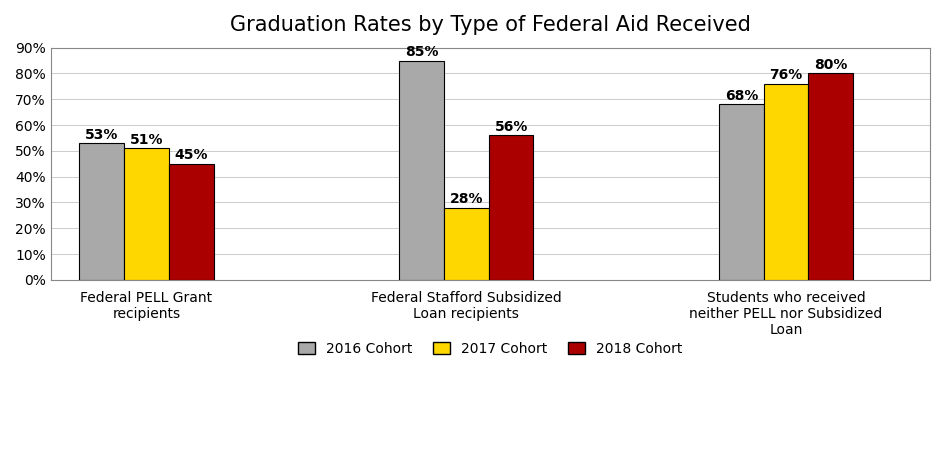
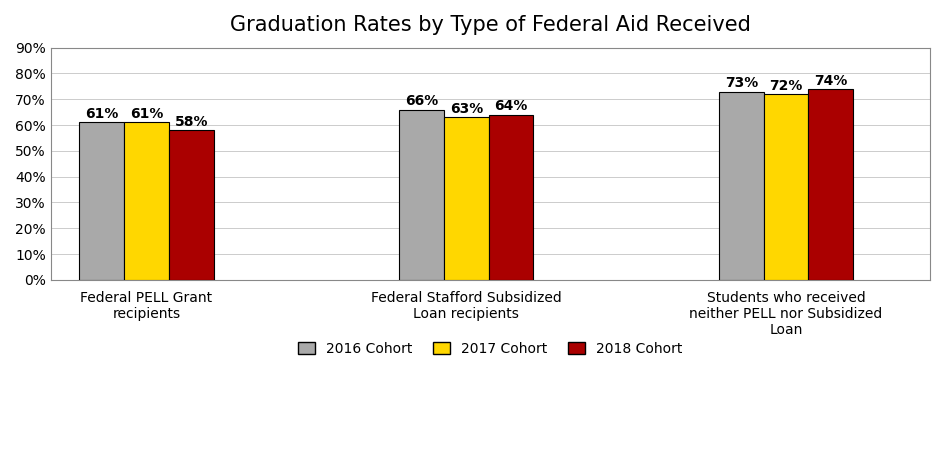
2016 Cohort/Federal PELL Grant recipients: 53% -> 61%
2017 Cohort/Federal PELL Grant recipients: 51% -> 61%
2018 Cohort/Federal PELL Grant recipients: 45% -> 58%
2016 Cohort/Federal Stafford Subsidized Loan recipients: 85% -> 66%
2017 Cohort/Federal Stafford Subsidized Loan recipients: 28% -> 63%
2018 Cohort/Federal Stafford Subsidized Loan recipients: 56% -> 64%
2016 Cohort/Students who received neither PELL nor Subsidized Loan: 68% -> 73%
2017 Cohort/Students who received neither PELL nor Subsidized Loan: 76% -> 72%
2018 Cohort/Students who received neither PELL nor Subsidized Loan: 80% -> 74%
